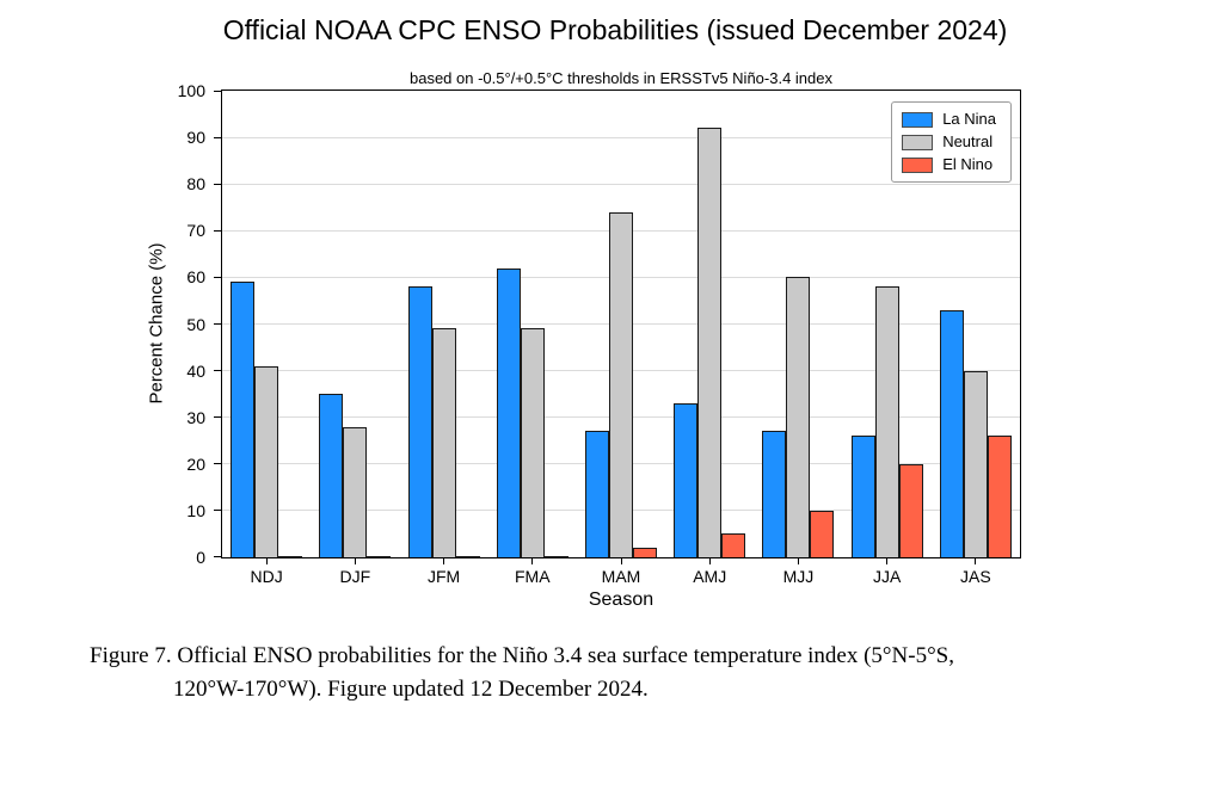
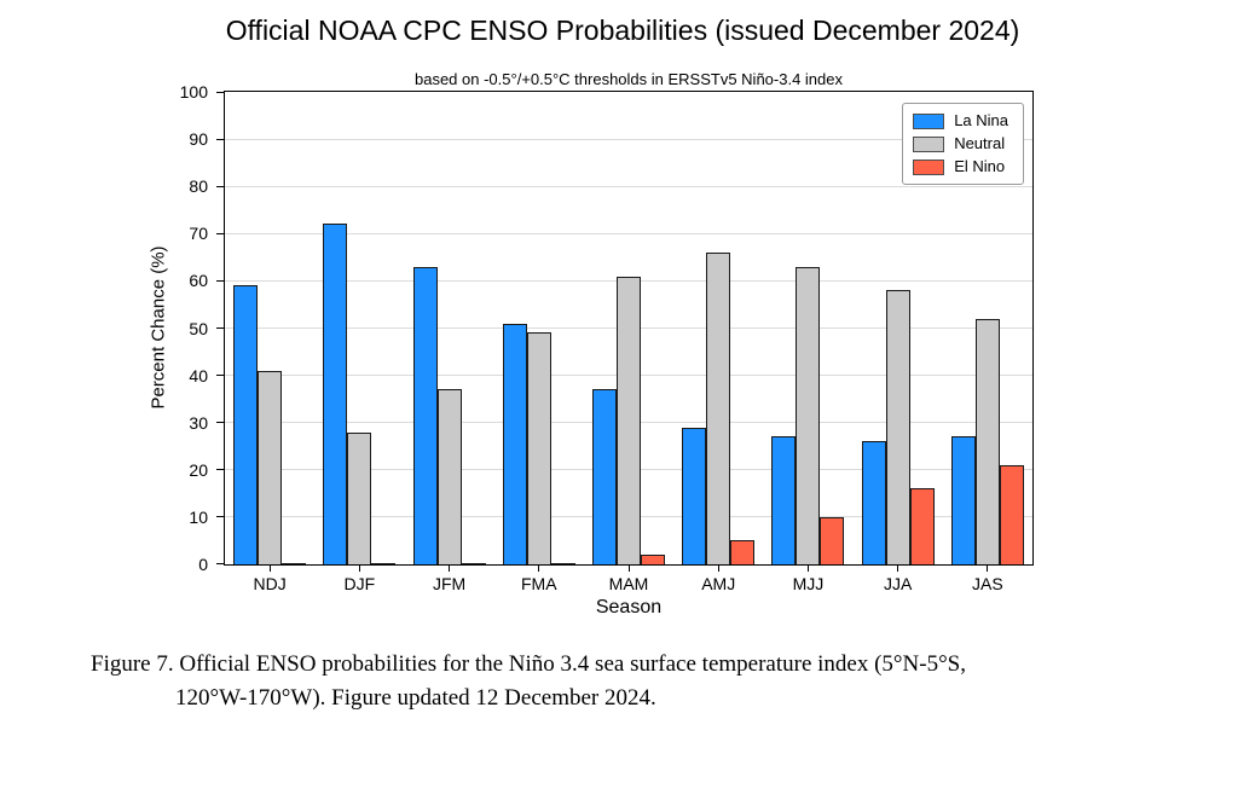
La Nina/DJF: 35 -> 72
La Nina/JFM: 58 -> 63
Neutral/JFM: 49 -> 37
La Nina/FMA: 62 -> 51
La Nina/MAM: 27 -> 37
Neutral/MAM: 74 -> 61
La Nina/AMJ: 33 -> 29
Neutral/AMJ: 92 -> 66
Neutral/MJJ: 60 -> 63
El Nino/JJA: 20 -> 16
La Nina/JAS: 53 -> 27
Neutral/JAS: 40 -> 52
El Nino/JAS: 26 -> 21
